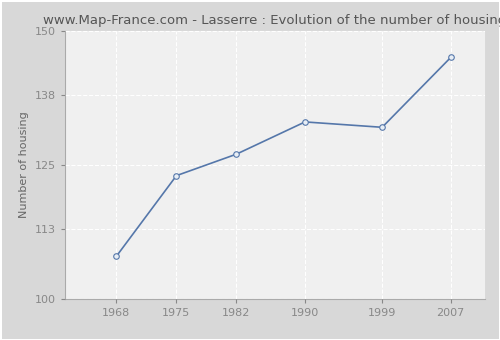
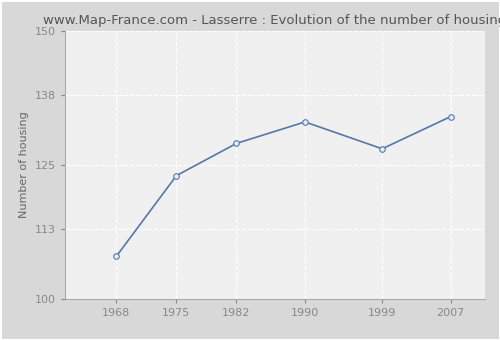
1982: 127 -> 129
1999: 132 -> 128
2007: 145 -> 134
